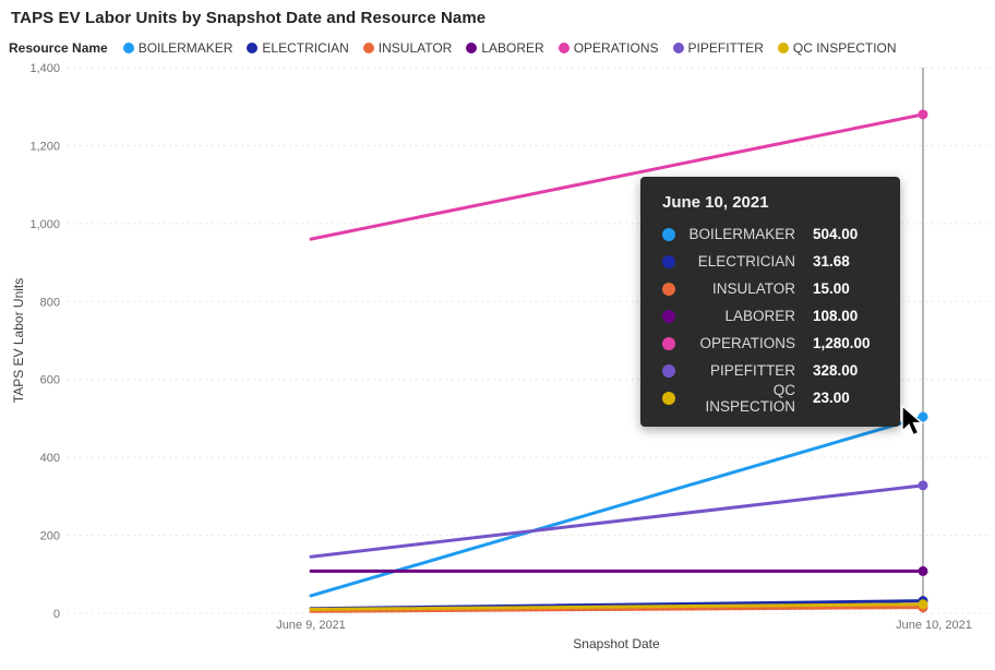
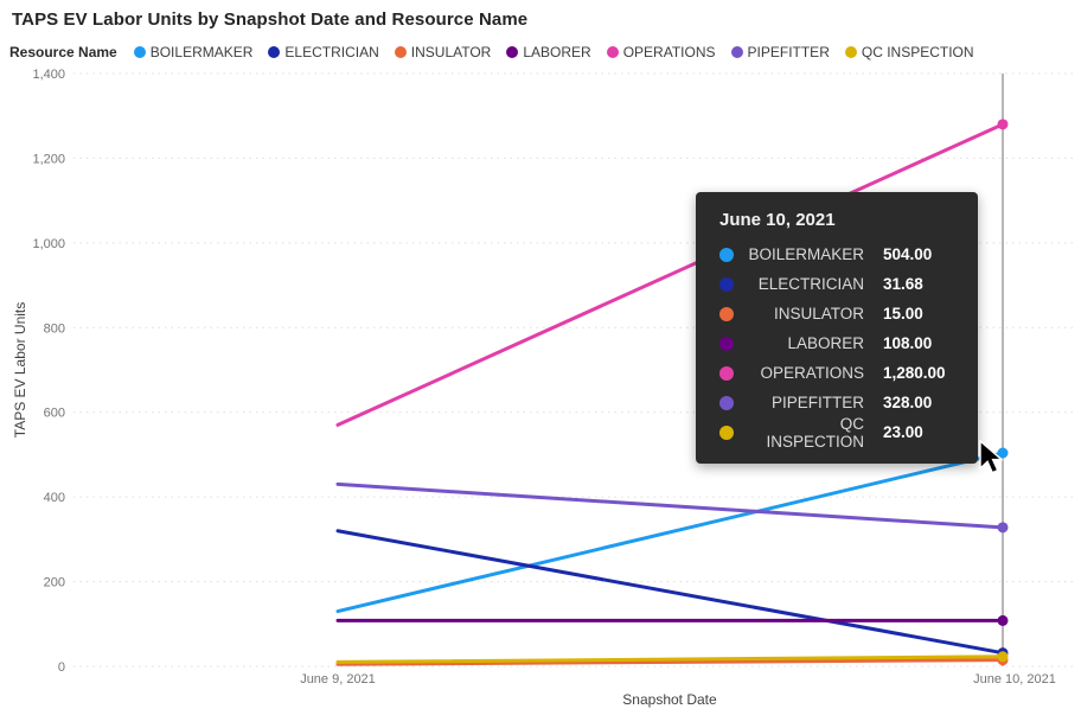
BOILERMAKER/June 9, 2021: 40 -> 130
ELECTRICIAN/June 9, 2021: 10 -> 320
OPERATIONS/June 9, 2021: 960 -> 570
PIPEFITTER/June 9, 2021: 140 -> 430
